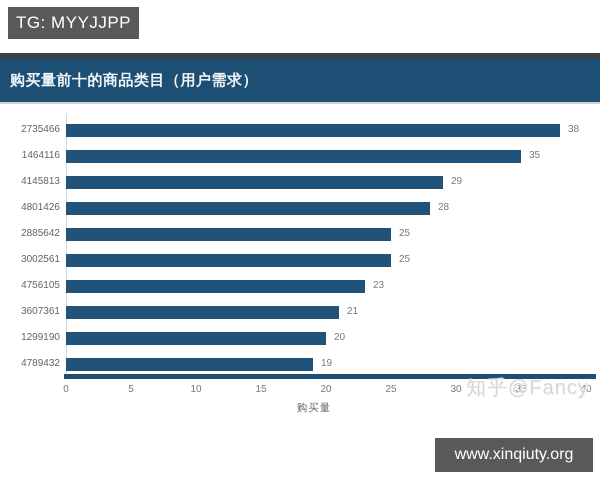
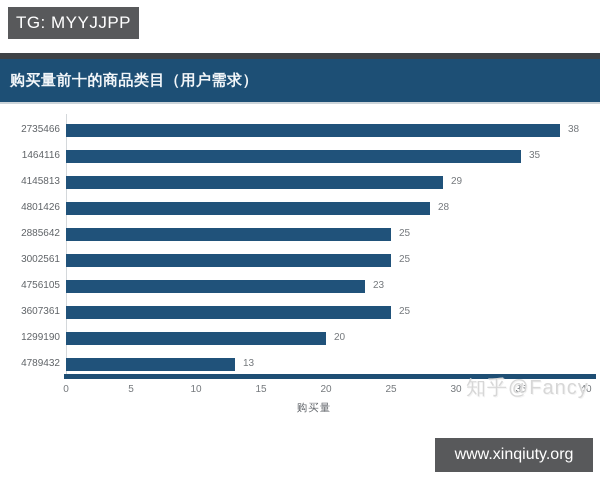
3607361: 21 -> 25
4789432: 19 -> 13
